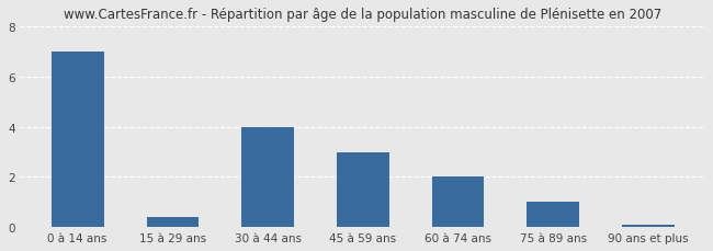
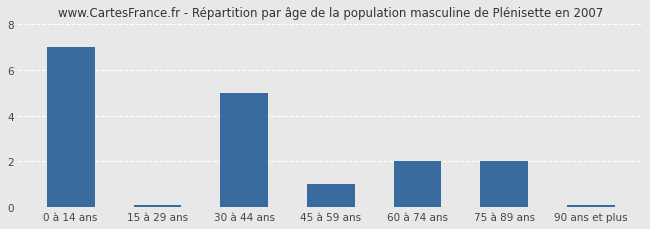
15 à 29 ans: 0.4 -> 0.1
30 à 44 ans: 4.0 -> 5.0
45 à 59 ans: 3.0 -> 1.0
75 à 89 ans: 1.0 -> 2.0
